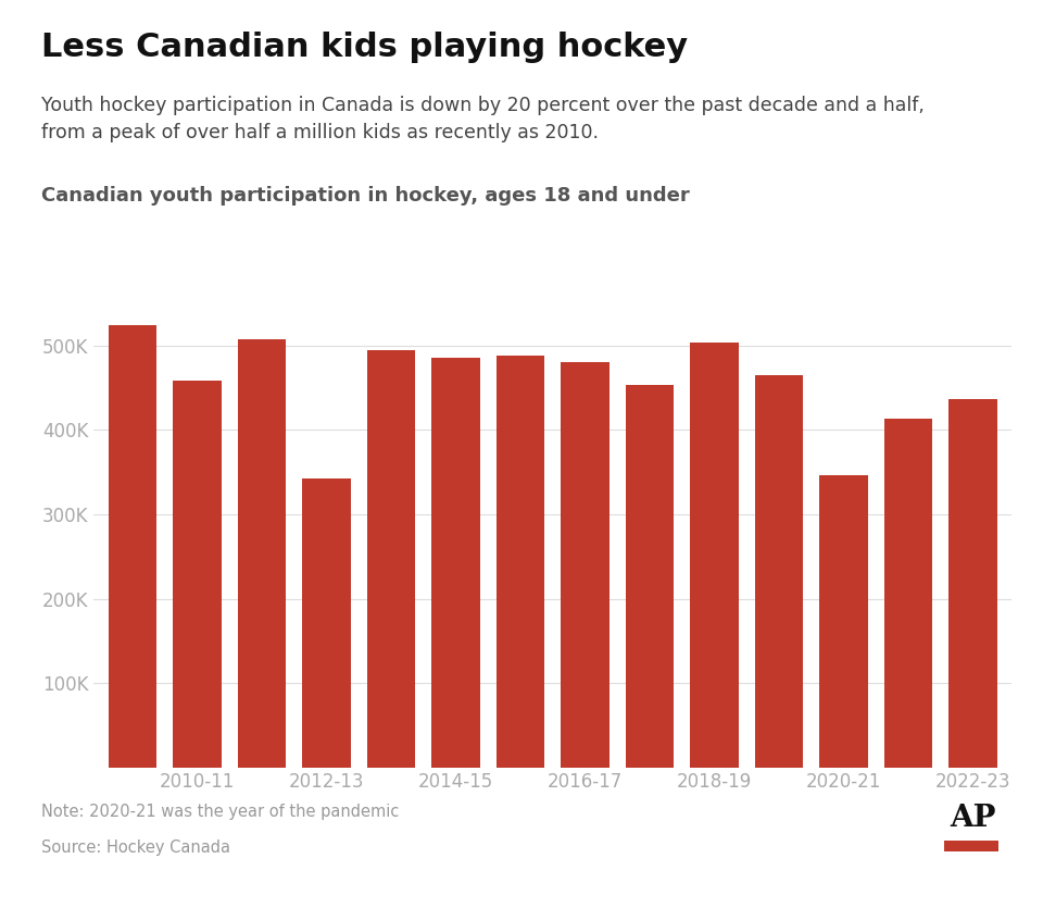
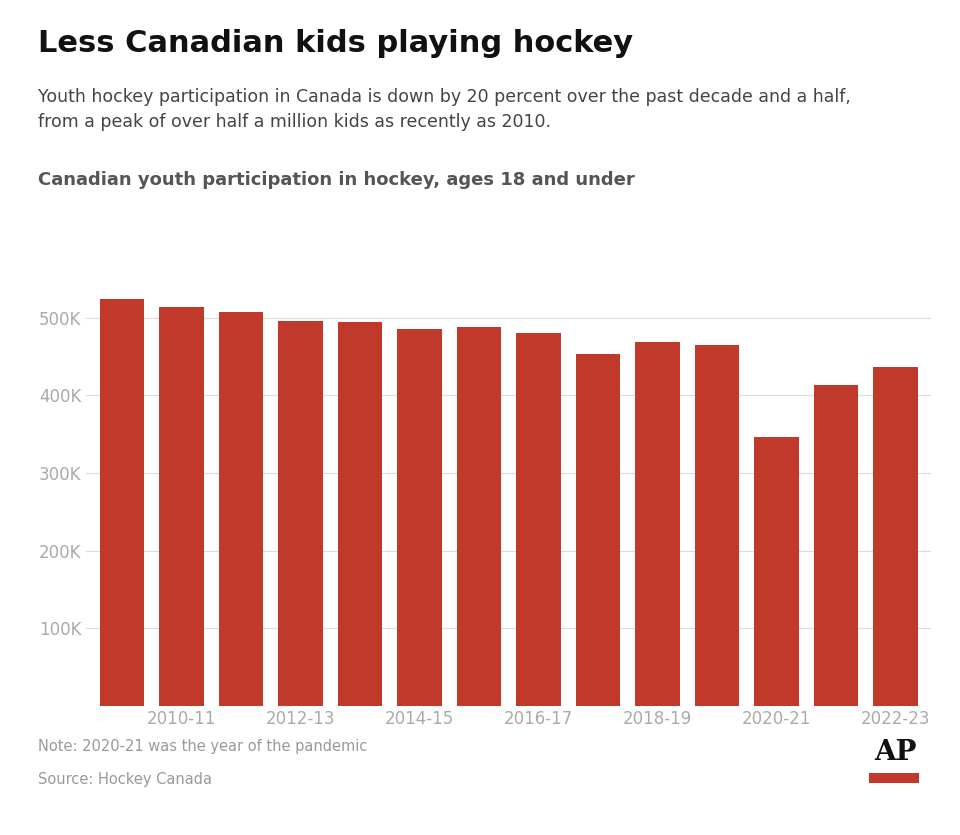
2010-11: 458K -> 514K
2012-13: 342K -> 496K
2018-19: 504K -> 469K
